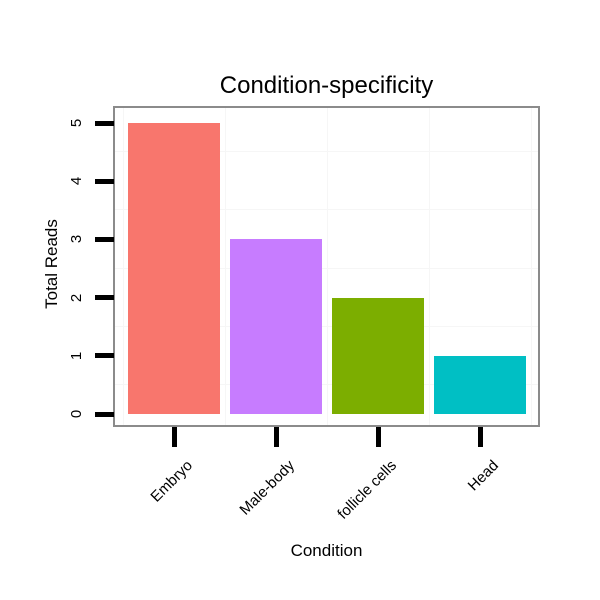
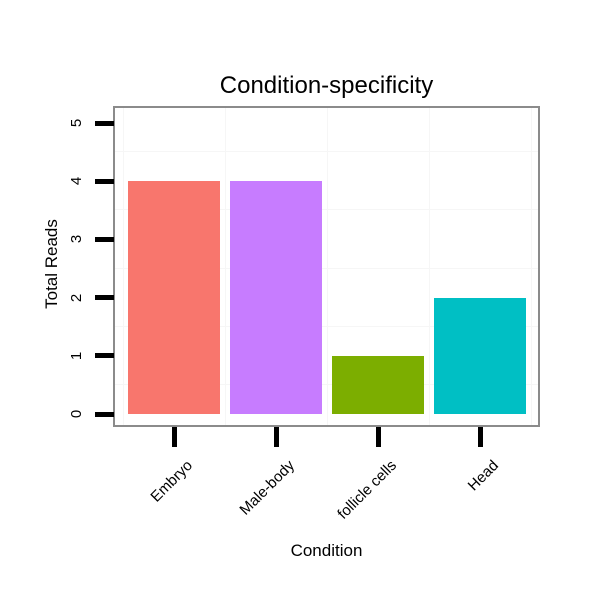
Embryo: 5 -> 4
Male-body: 3 -> 4
follicle cells: 2 -> 1
Head: 1 -> 2
